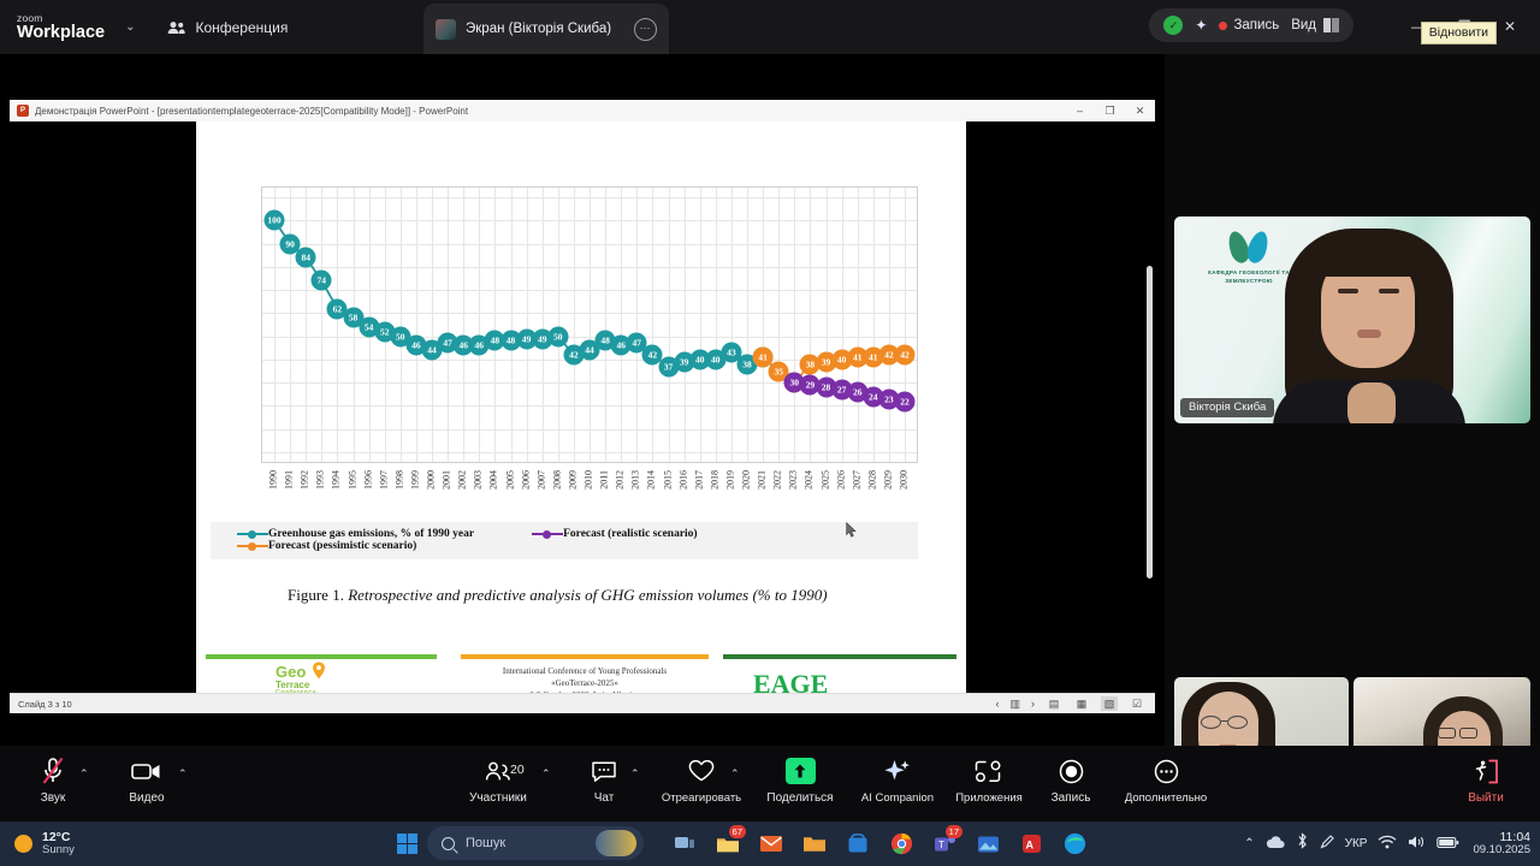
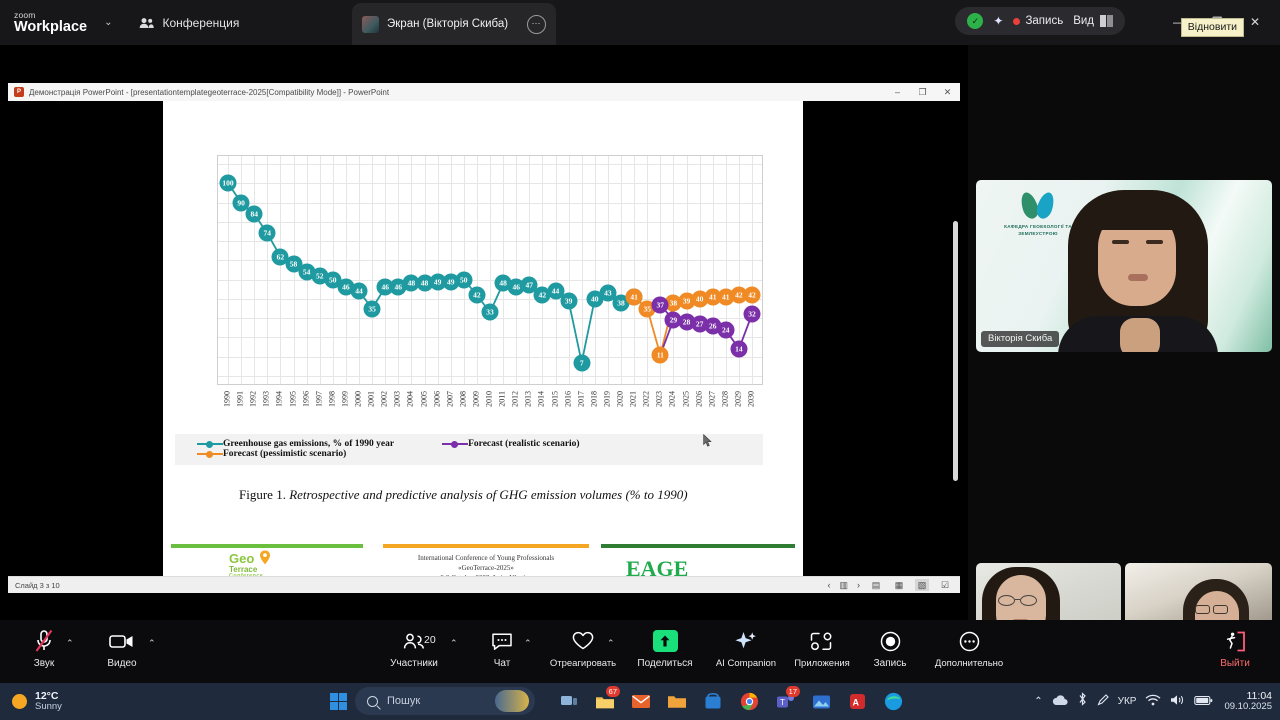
Greenhouse gas emissions, % of 1990 year/2001: 47 -> 35
Greenhouse gas emissions, % of 1990 year/2010: 44 -> 33
Greenhouse gas emissions, % of 1990 year/2015: 37 -> 44
Greenhouse gas emissions, % of 1990 year/2017: 40 -> 7
Forecast (pessimistic scenario)/2023: 30 -> 11
Forecast (realistic scenario)/2023: 30 -> 37
Forecast (realistic scenario)/2029: 23 -> 14
Forecast (realistic scenario)/2030: 22 -> 32
